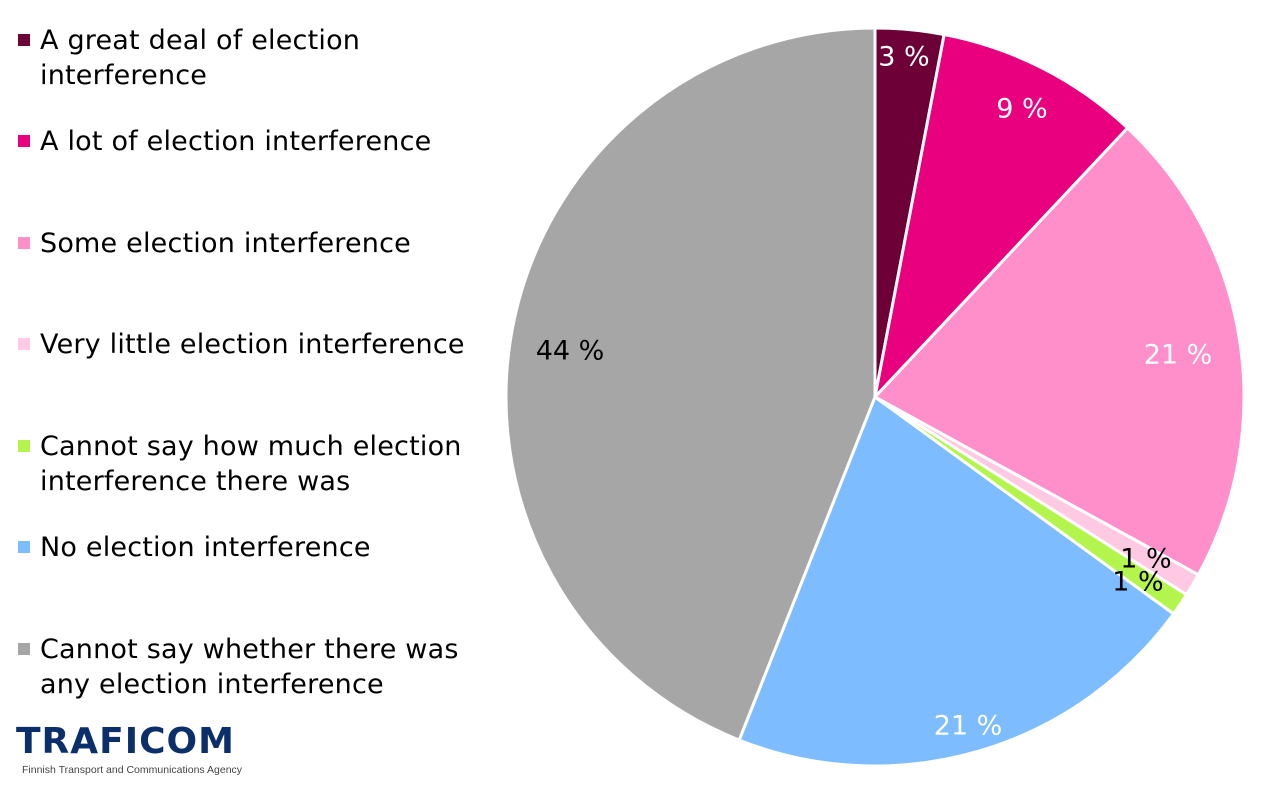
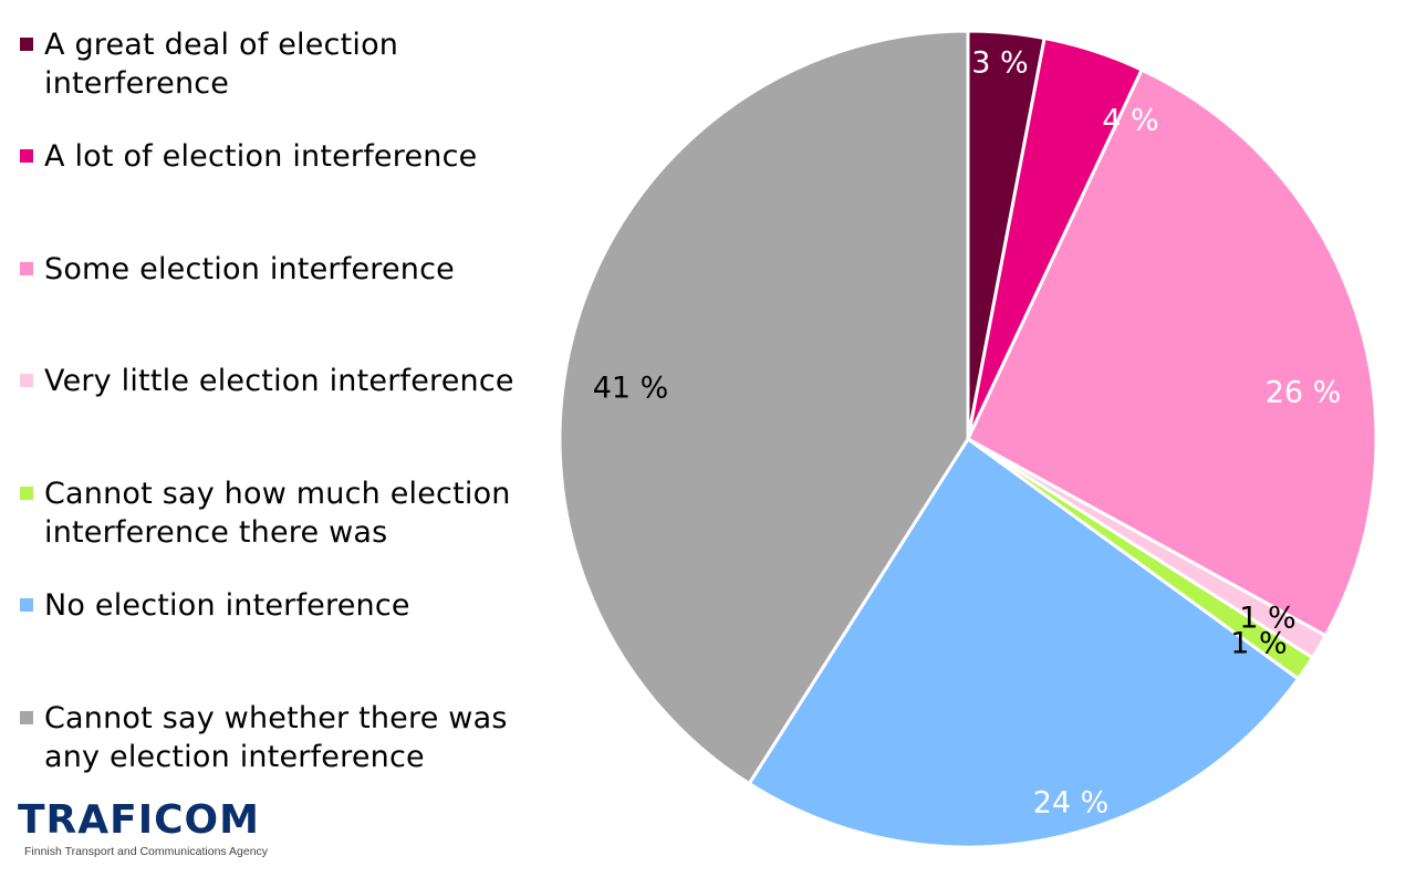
A lot of election interference: 9 -> 4
Some election interference: 21 -> 26
No election interference: 21 -> 24
Cannot say whether there was any election interference: 44 -> 41
